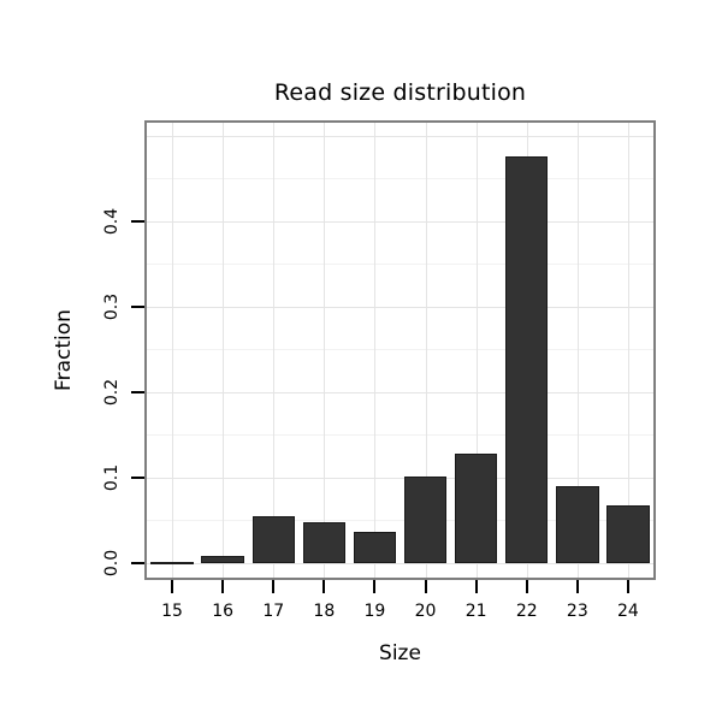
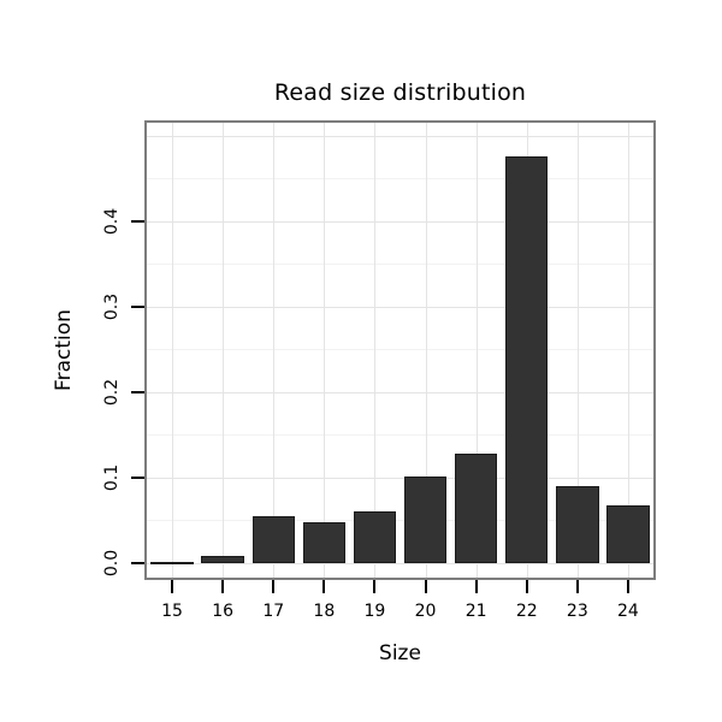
19: 0.04 -> 0.06
